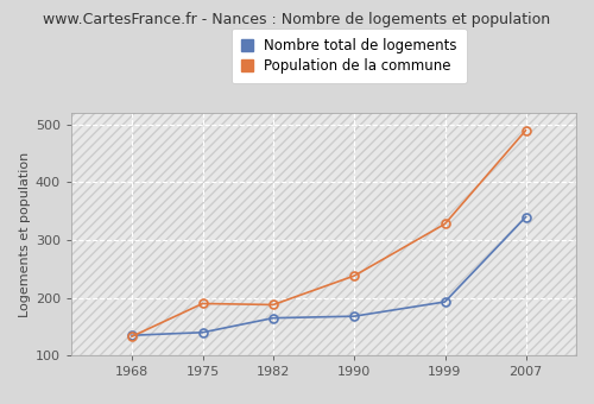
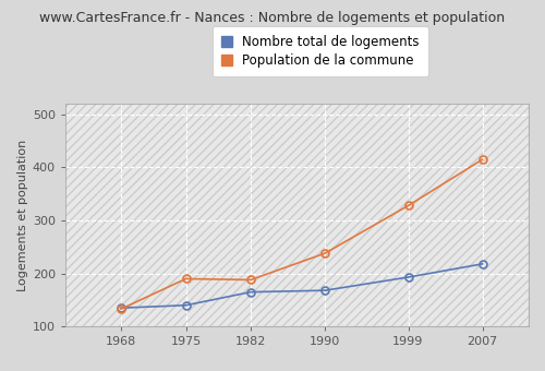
Nombre total de logements/2007: 340 -> 218
Population de la commune/2007: 490 -> 415
